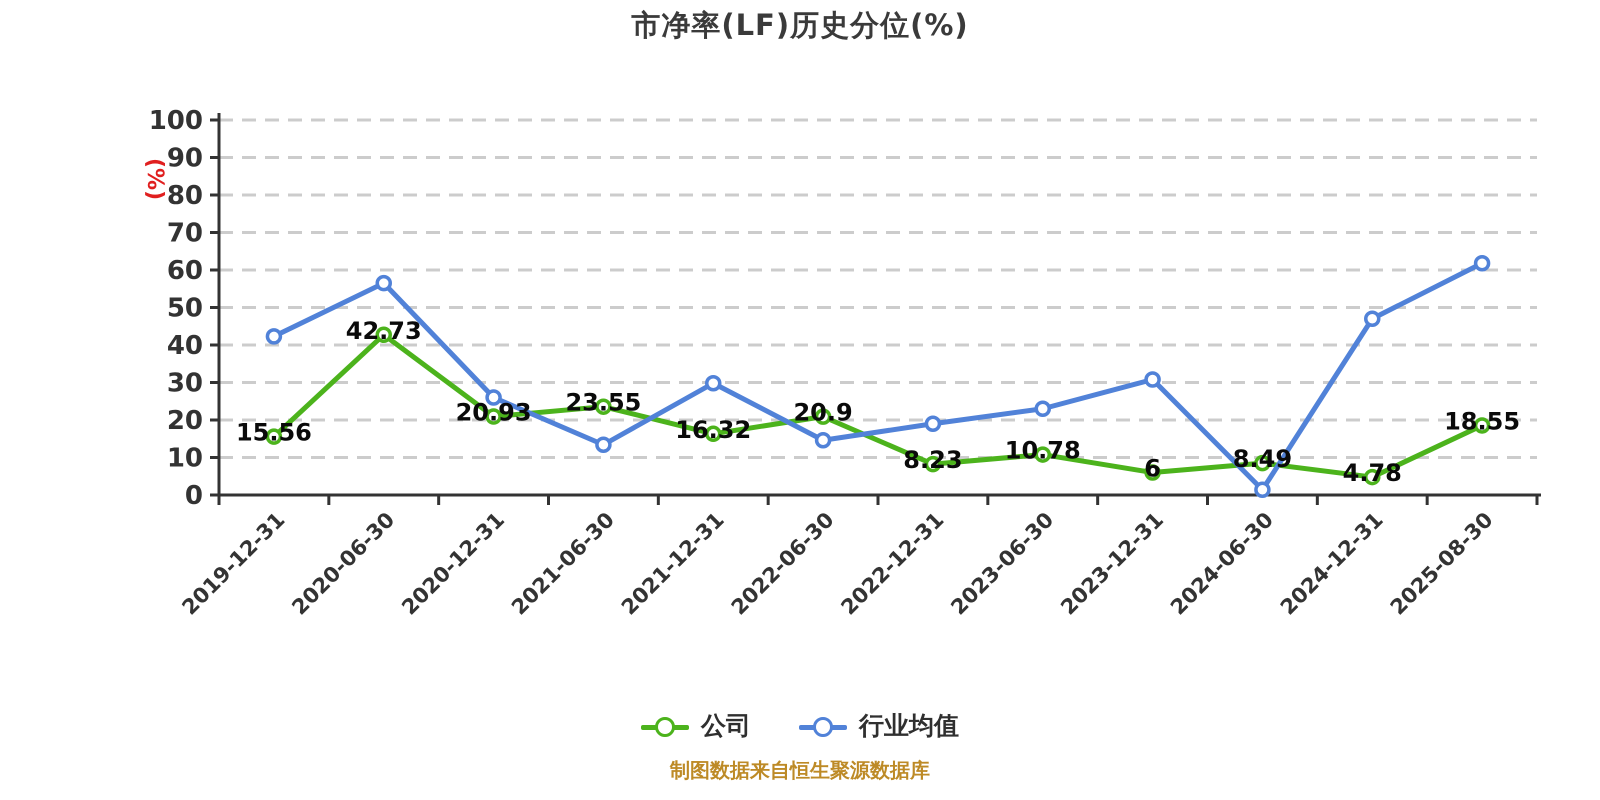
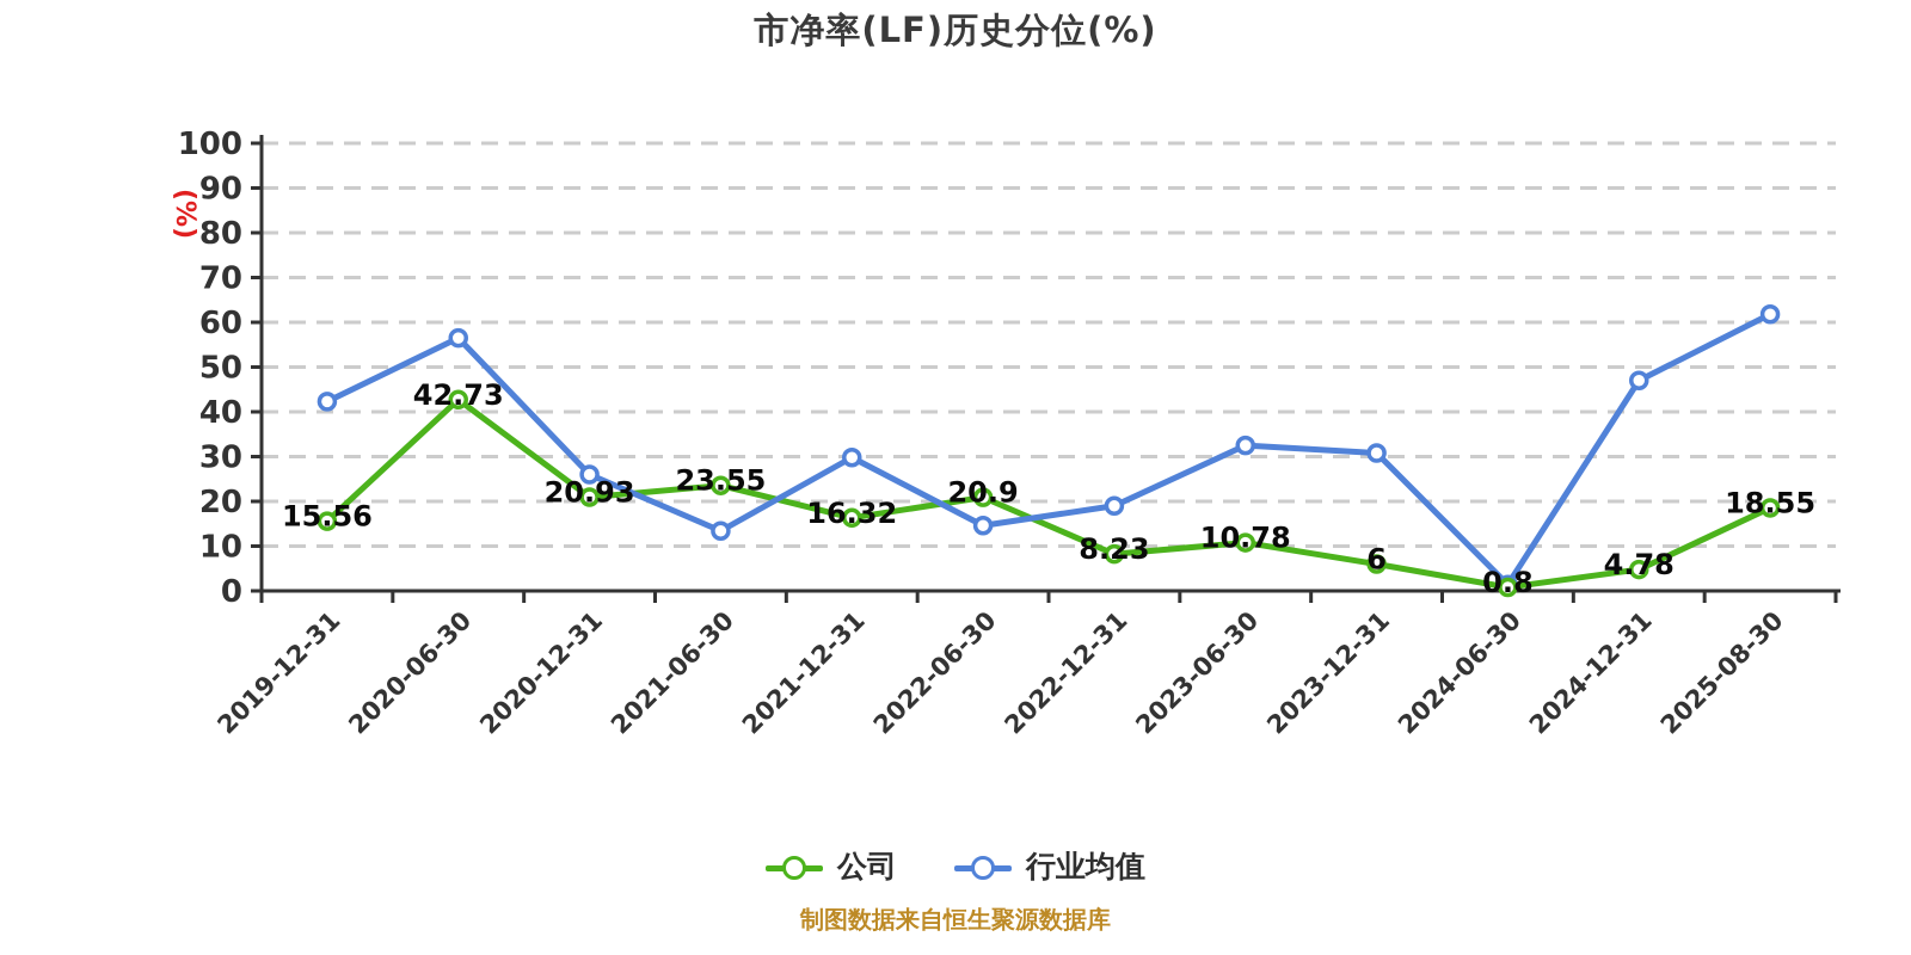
行业均值/2023-06-30: 23 -> 32
公司/2024-06-30: 8.49 -> 0.8
